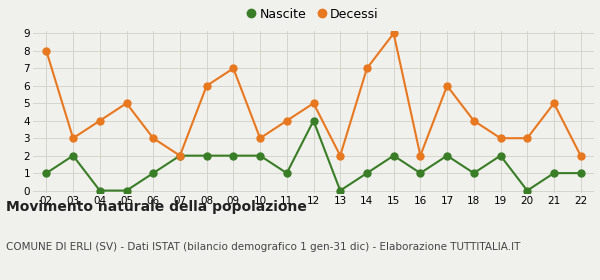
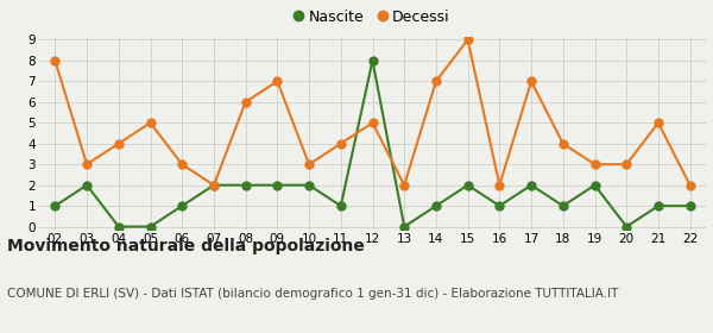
Nascite/12: 4 -> 8
Decessi/17: 6 -> 7
